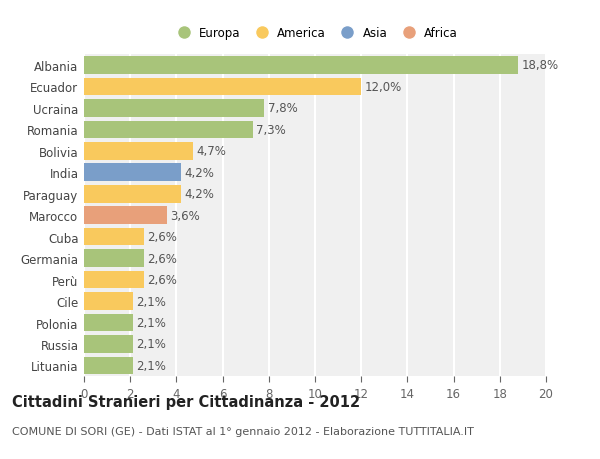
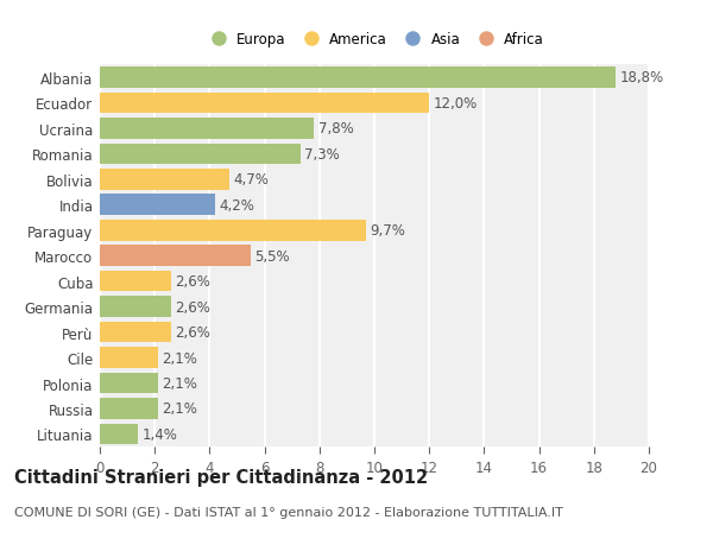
Paraguay: 4,2% -> 9,7%
Marocco: 3,6% -> 5,5%
Lituania: 2,1% -> 1,4%
